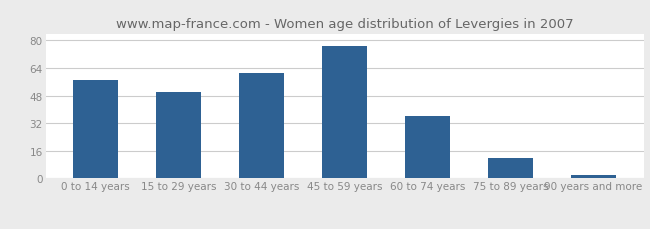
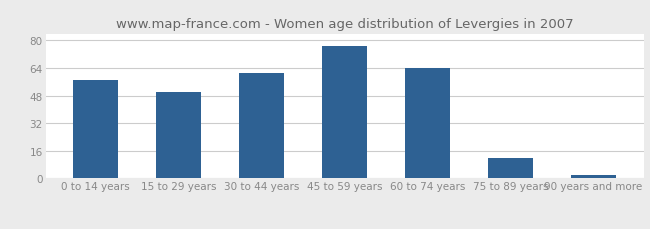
60 to 74 years: 36 -> 64
